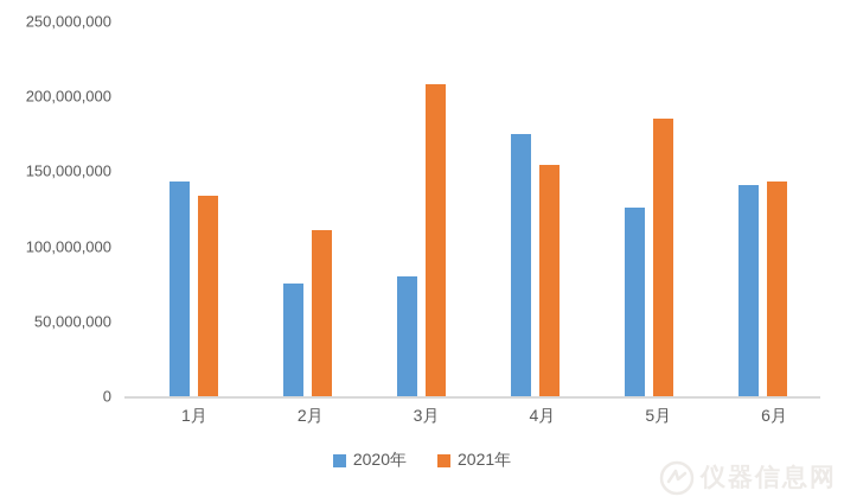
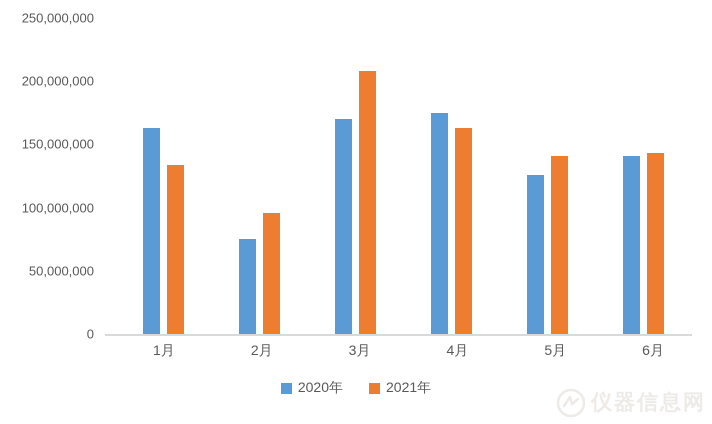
2020年/1月: 143000000 -> 163000000
2021年/2月: 111000000 -> 96000000
2020年/3月: 80000000 -> 170000000
2021年/4月: 154000000 -> 163000000
2021年/5月: 185000000 -> 141000000
